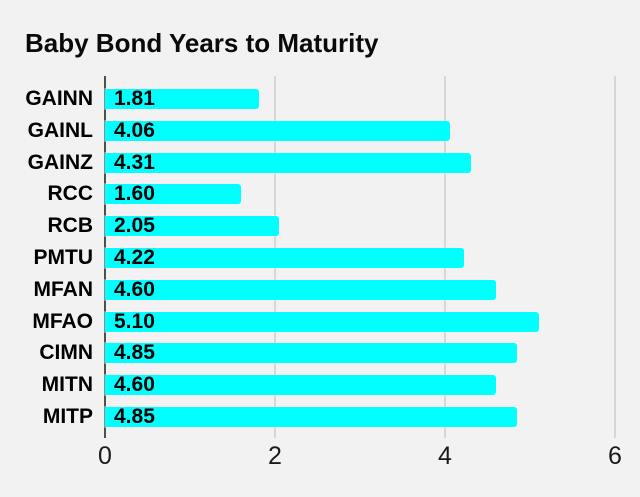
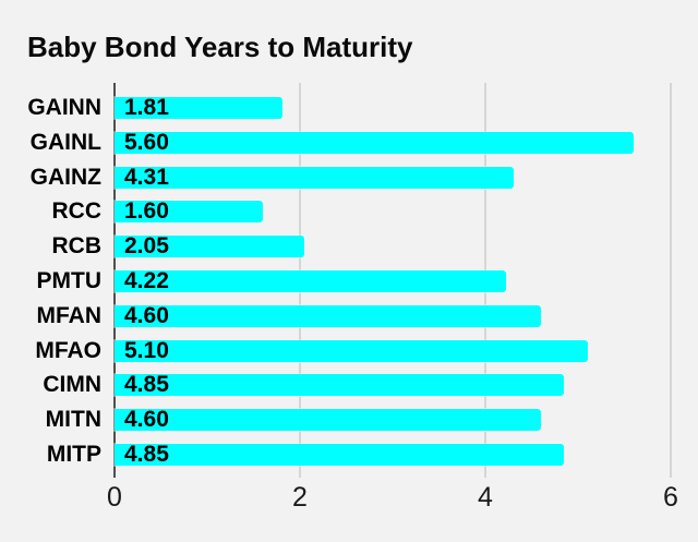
GAINL: 4.06 -> 5.60
